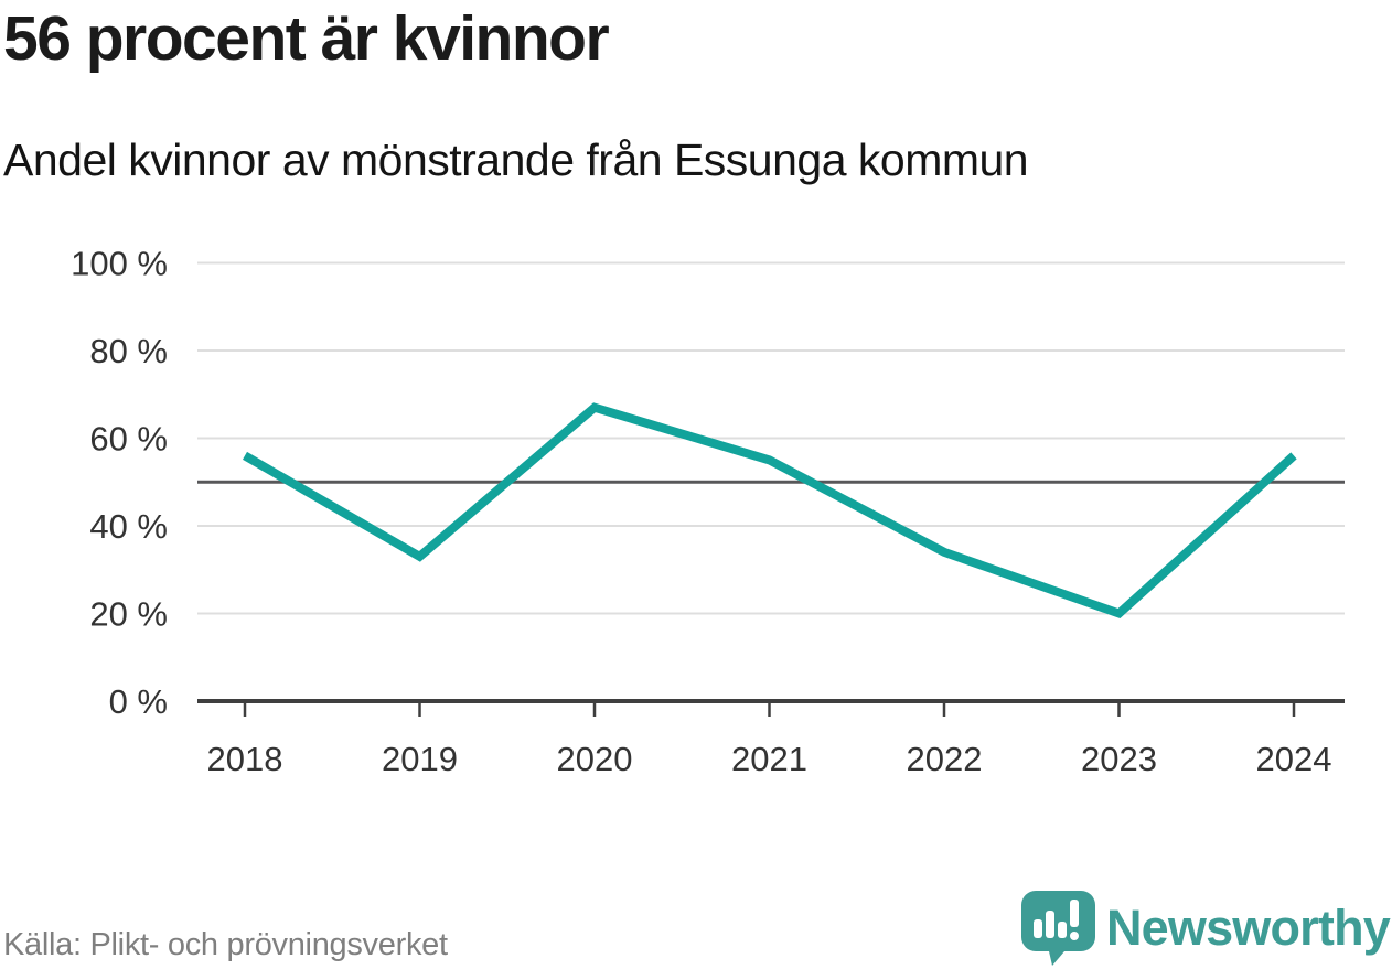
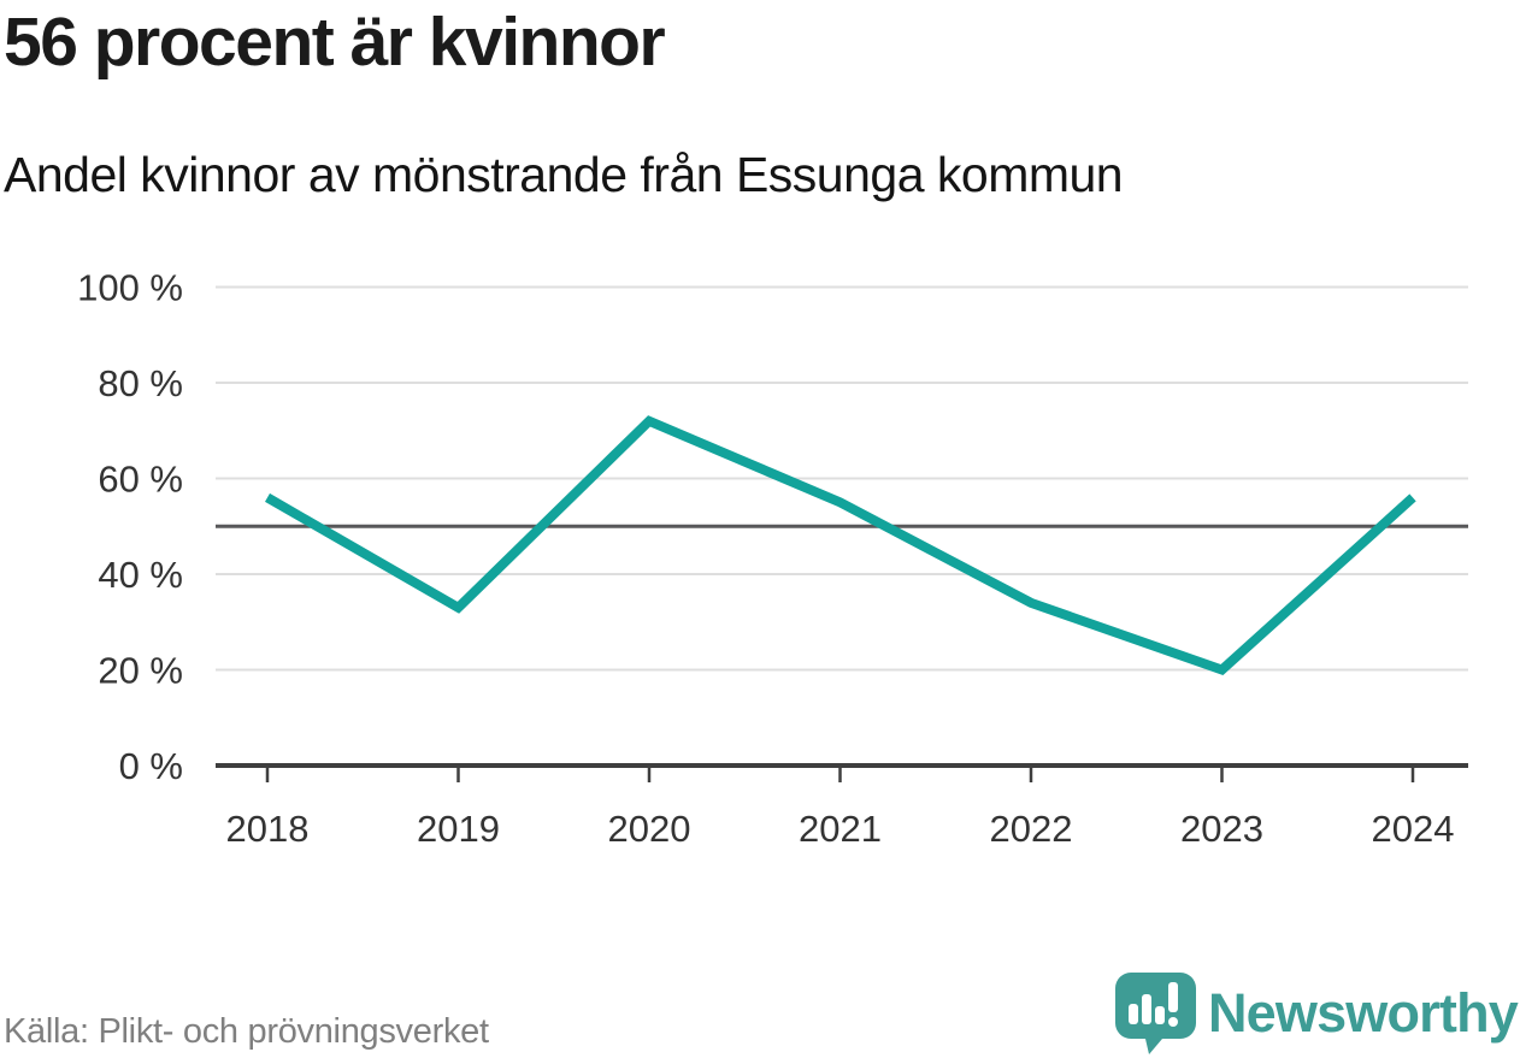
2020: 67% -> 72%
